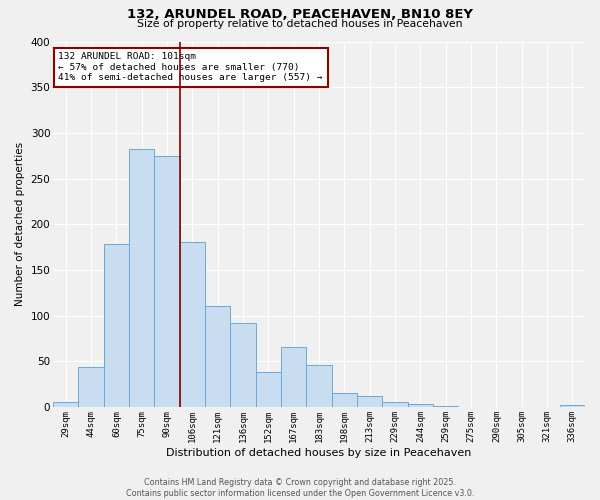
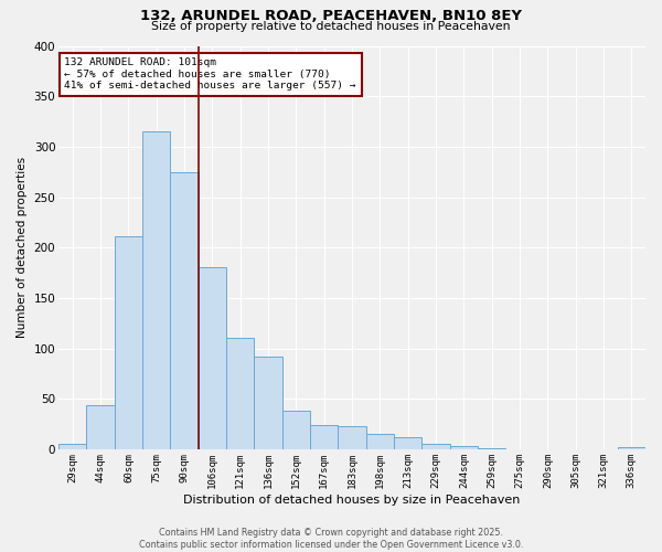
60sqm: 178 -> 211
75sqm: 282 -> 315
167sqm: 66 -> 24
183sqm: 46 -> 23
